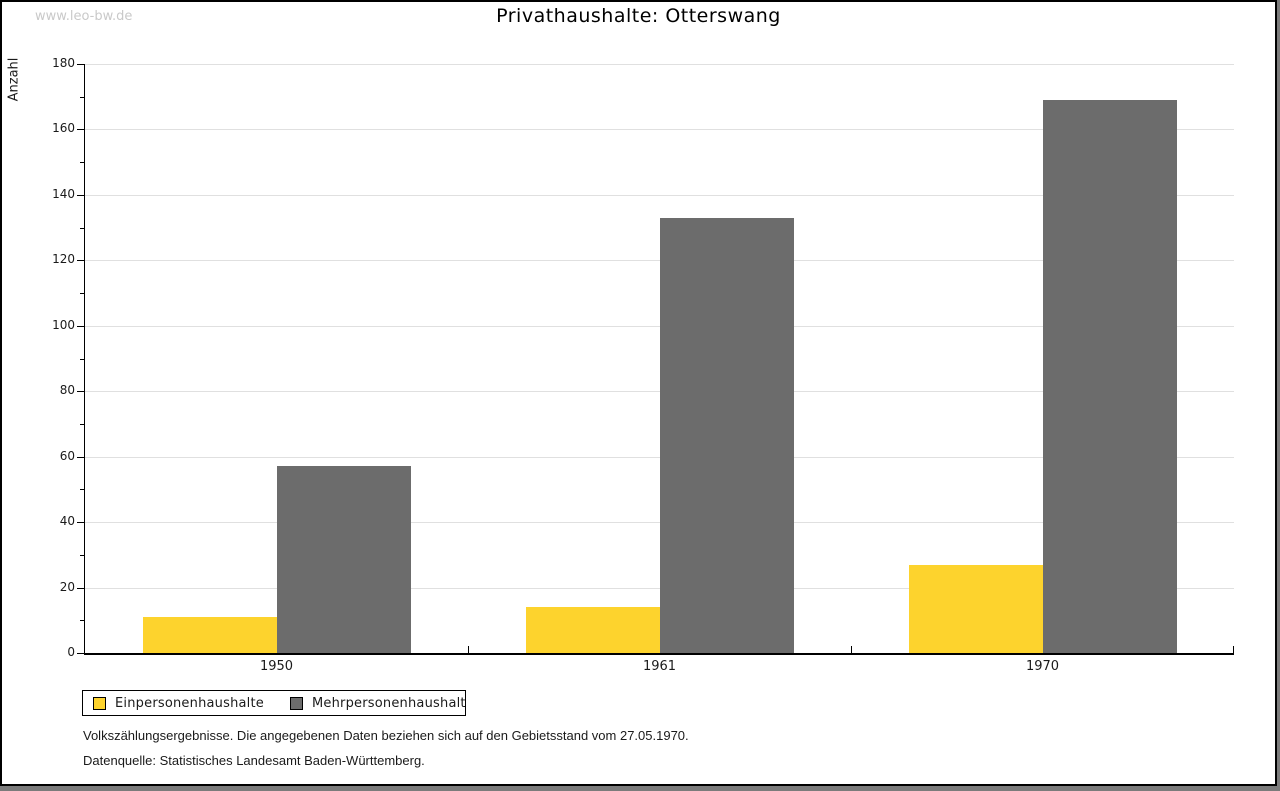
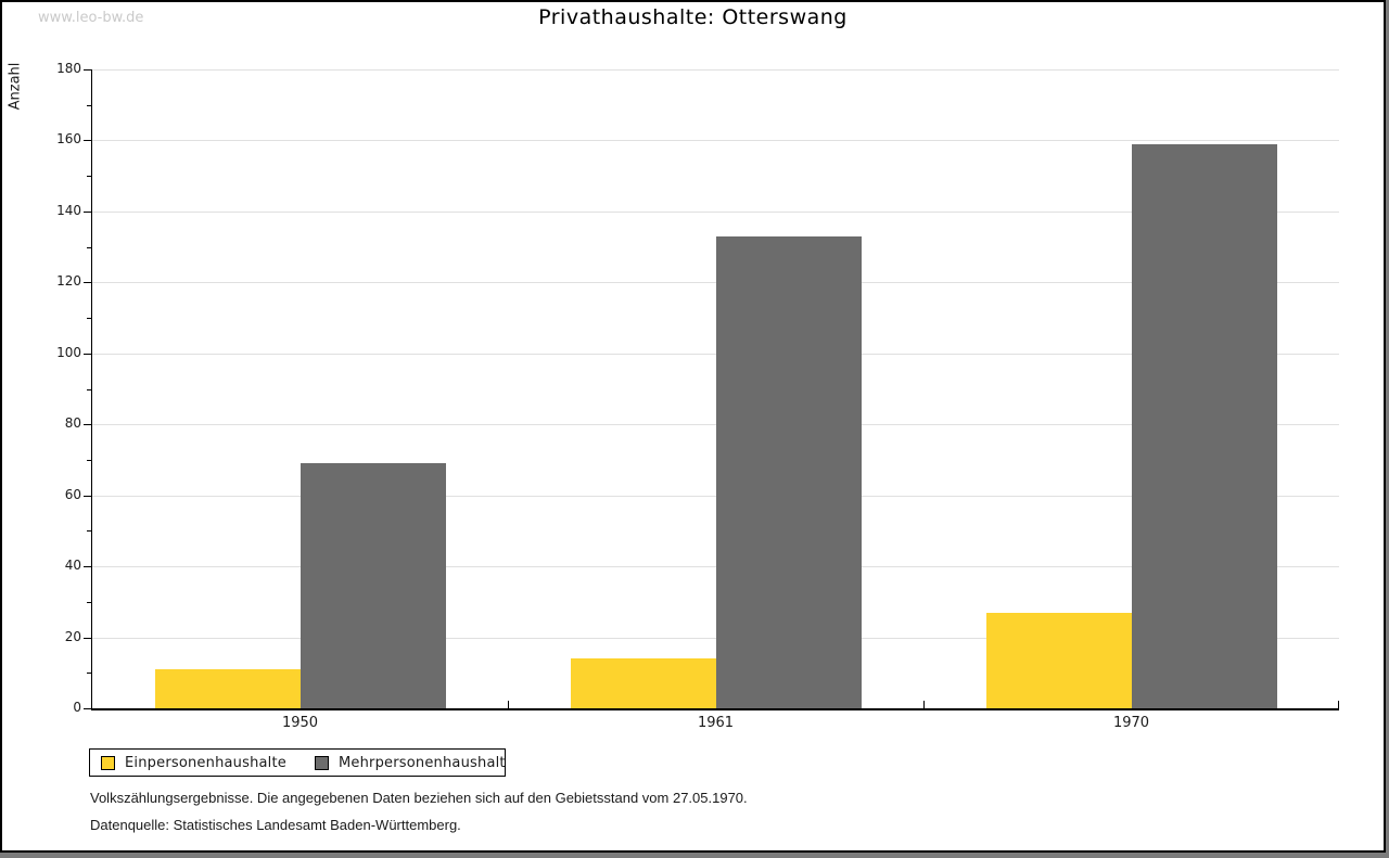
Mehrpersonenhaushalte/1950: 57 -> 69
Mehrpersonenhaushalte/1970: 169 -> 159
